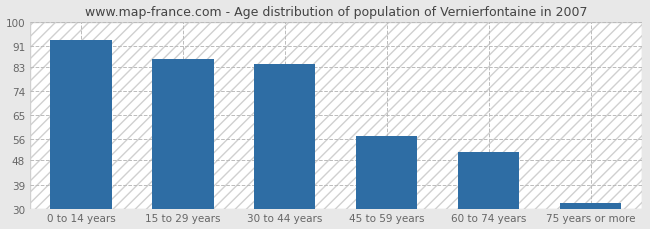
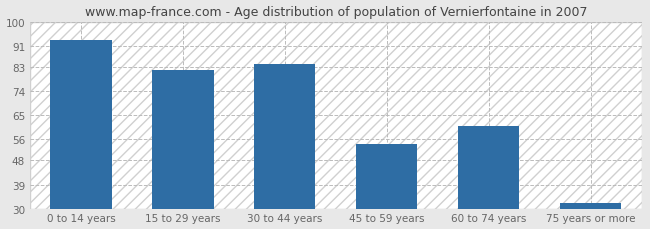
15 to 29 years: 86 -> 82
45 to 59 years: 57 -> 54
60 to 74 years: 51 -> 61
